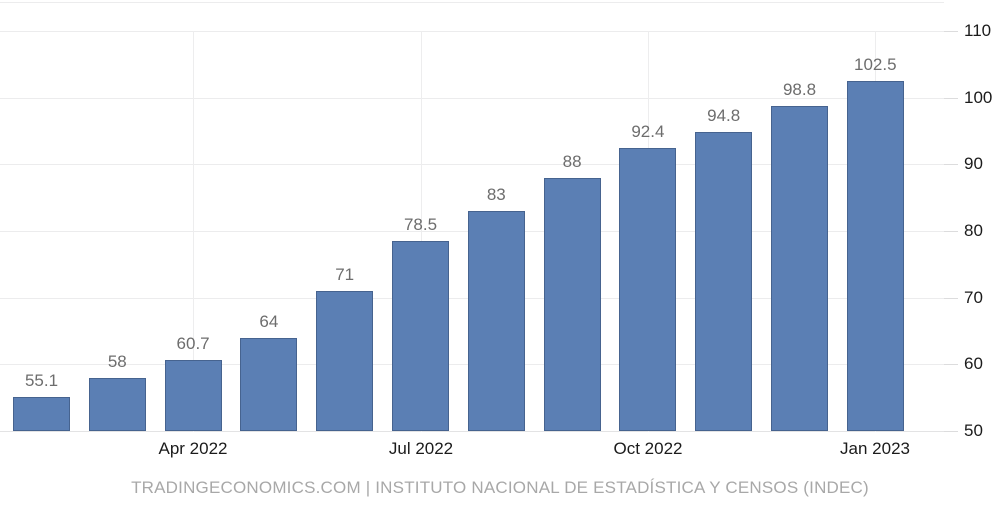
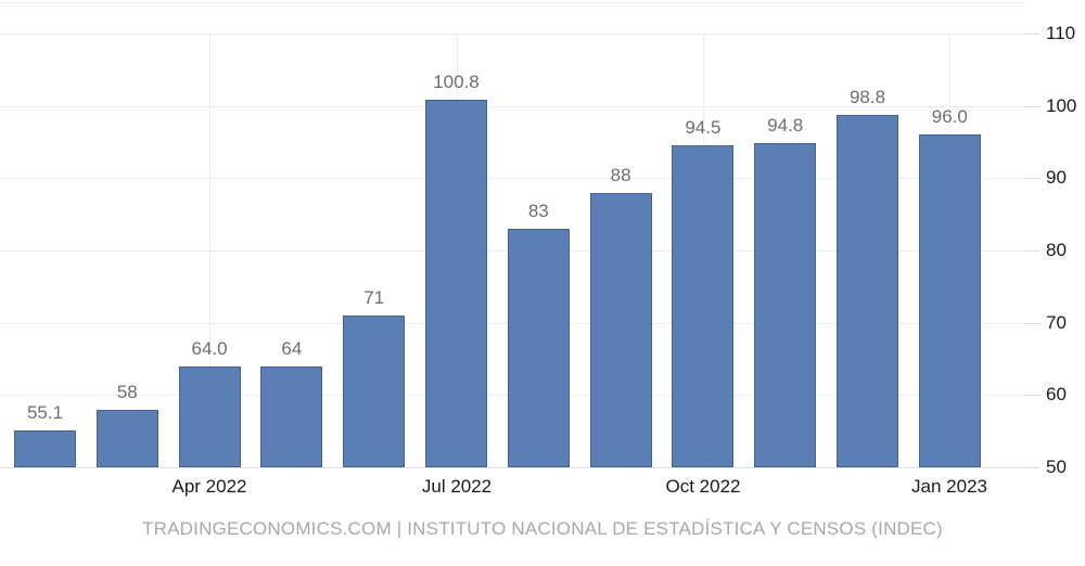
Apr 2022: 60.7 -> 64.0
Jul 2022: 78.5 -> 100.8
Oct 2022: 92.4 -> 94.5
Jan 2023: 102.5 -> 96.0
